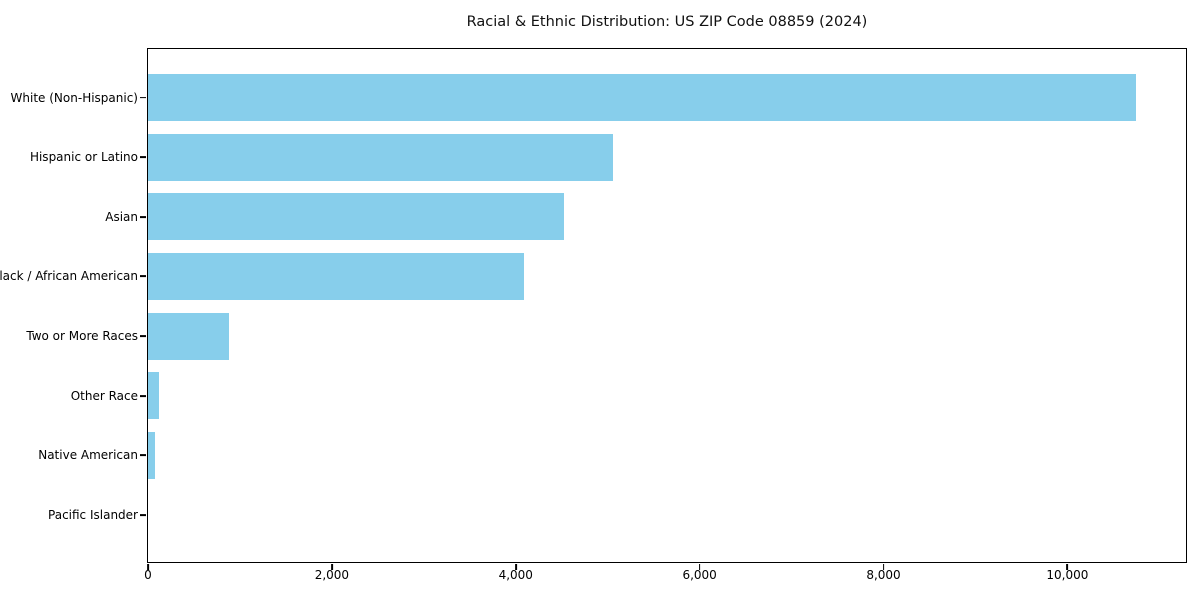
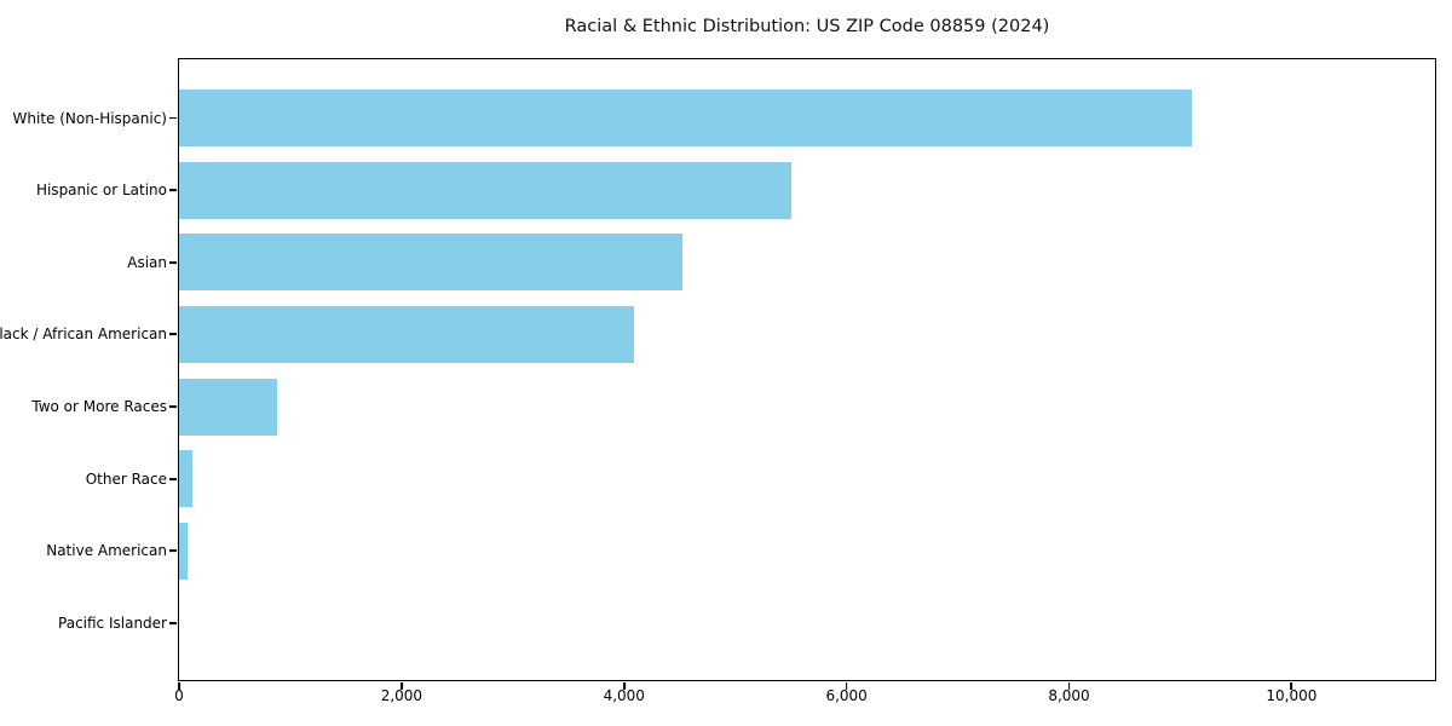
White (Non-Hispanic): 10700 -> 9100
Hispanic or Latino: 5100 -> 5500
